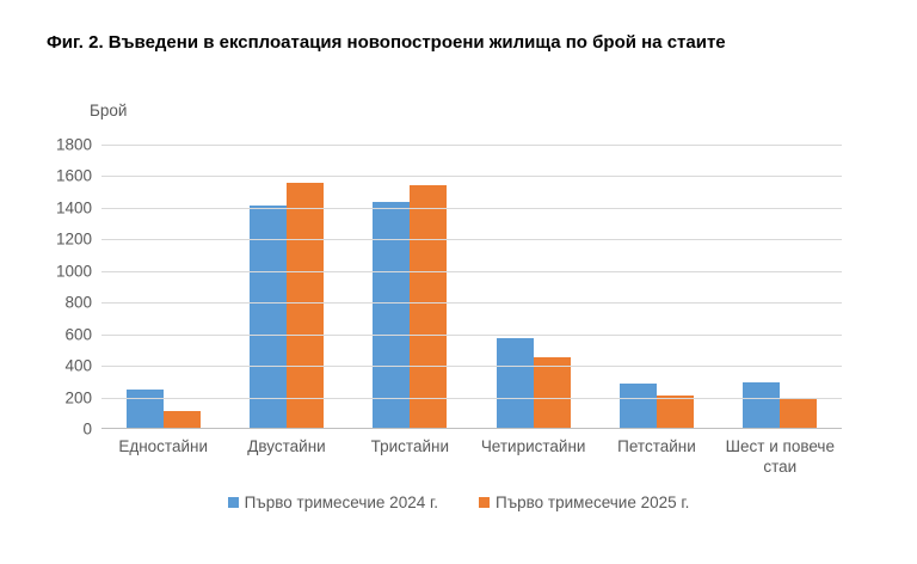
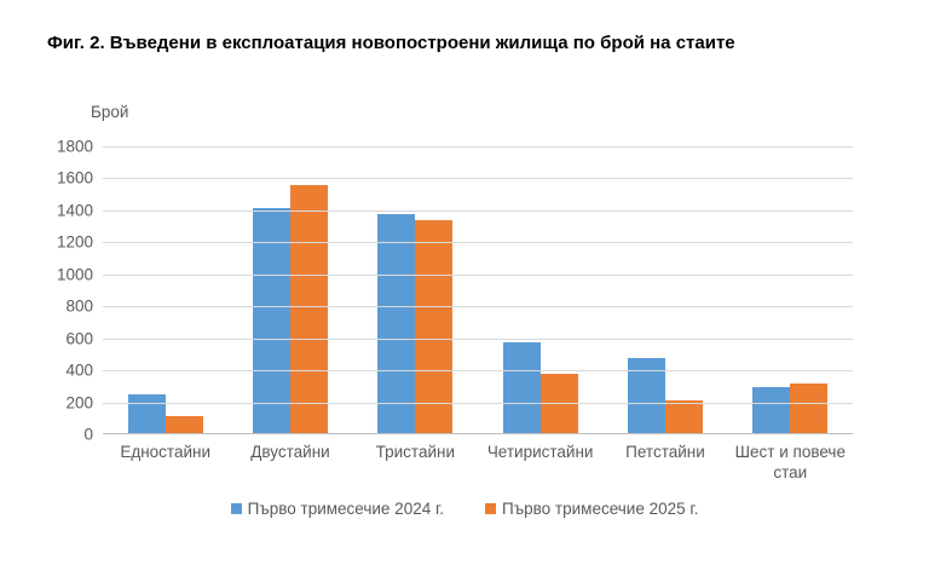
Първо тримесечие 2024 г./Тристайни: 1440 -> 1380
Първо тримесечие 2025 г./Тристайни: 1540 -> 1340
Първо тримесечие 2025 г./Четиристайни: 460 -> 380
Първо тримесечие 2024 г./Петстайни: 290 -> 480
Първо тримесечие 2025 г./Шест и повече стаи: 200 -> 320
